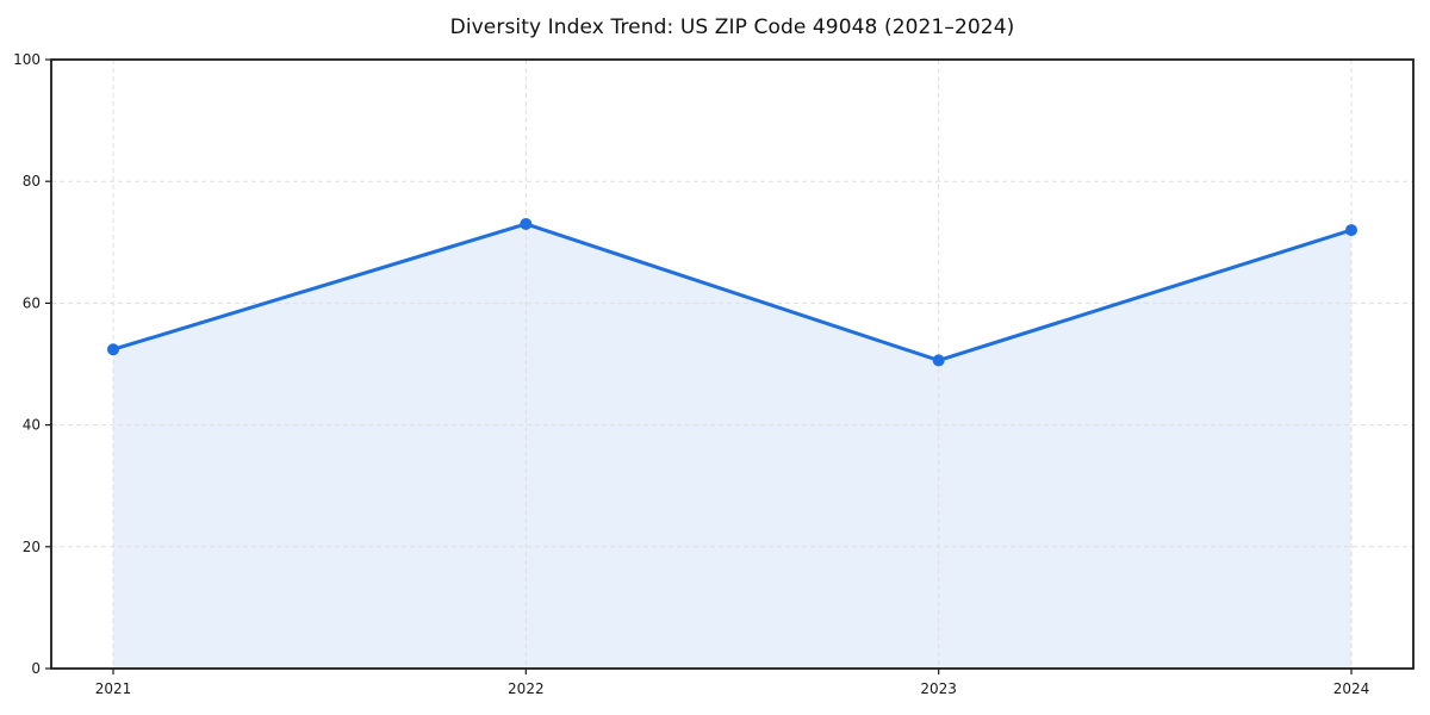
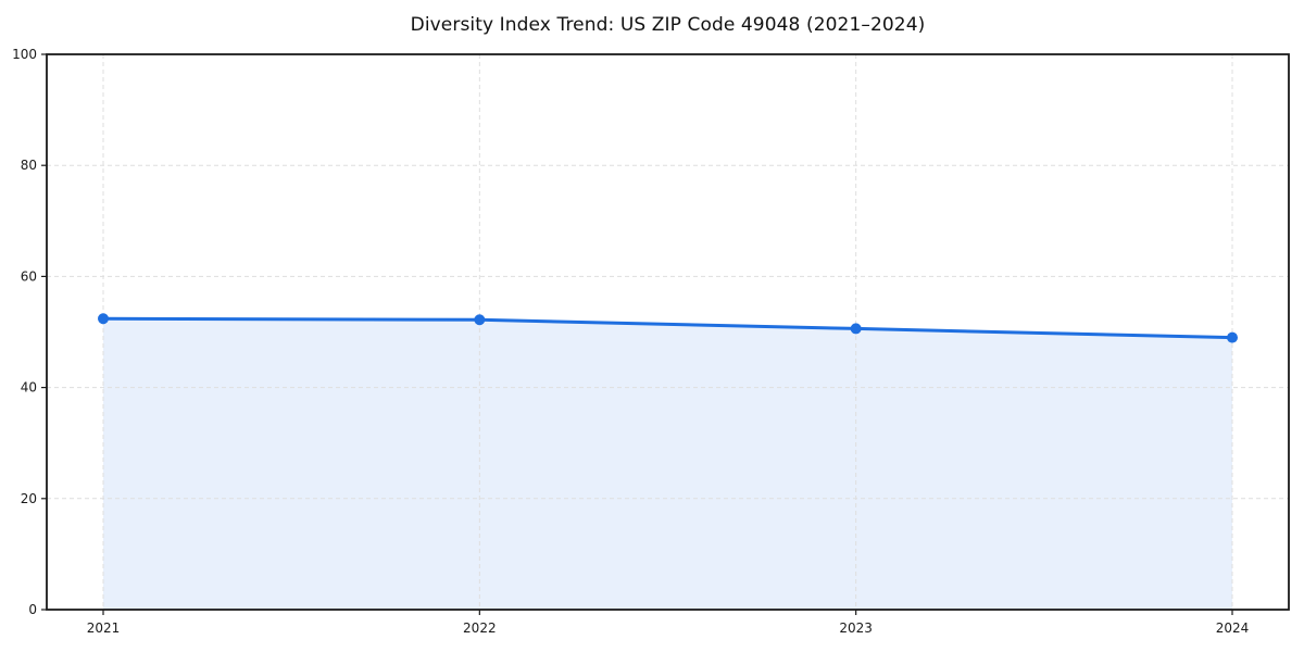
2022: 73 -> 52
2024: 72 -> 49
